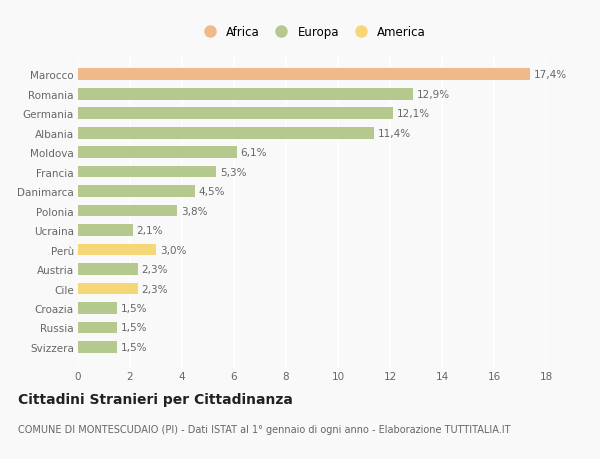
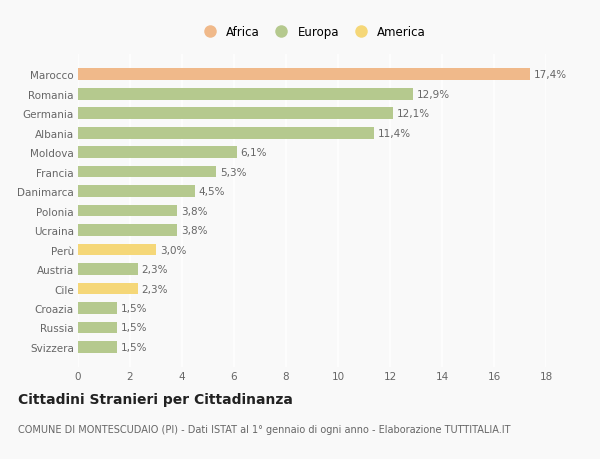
Ucraina: 2,1% -> 3,8%
